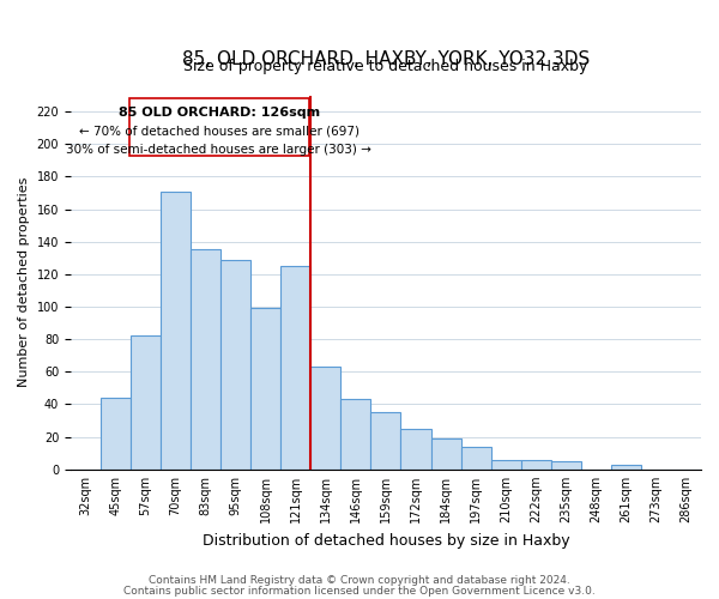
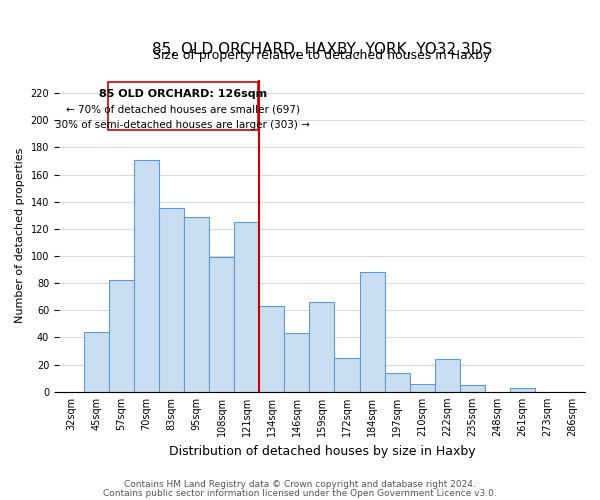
159sqm: 35 -> 66
184sqm: 19 -> 88
222sqm: 6 -> 24
